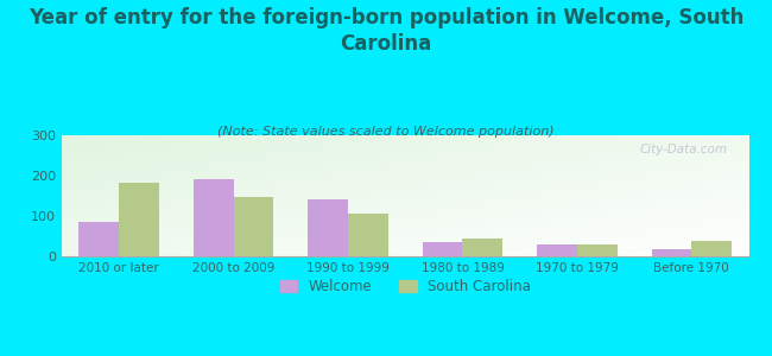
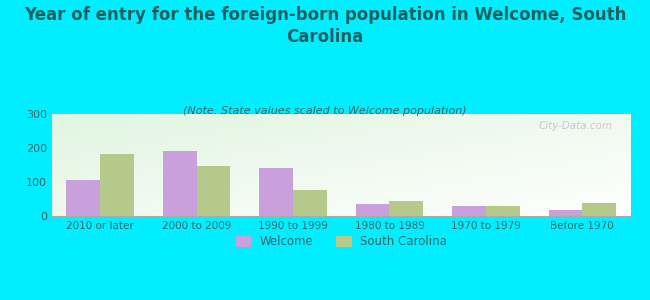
Welcome/2010 or later: 85 -> 107
South Carolina/1990 to 1999: 105 -> 76
